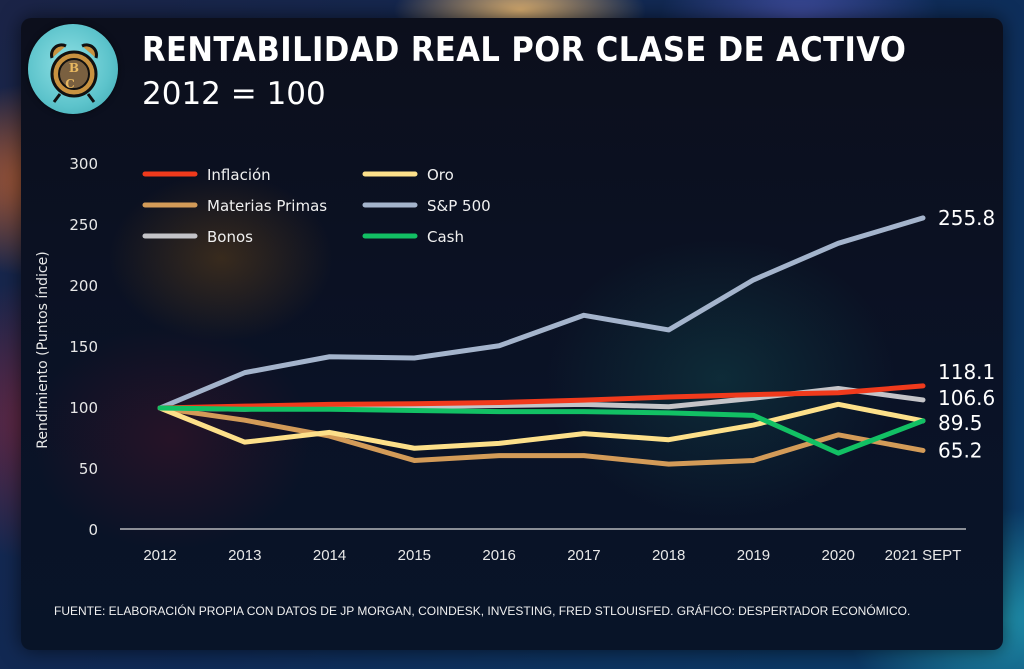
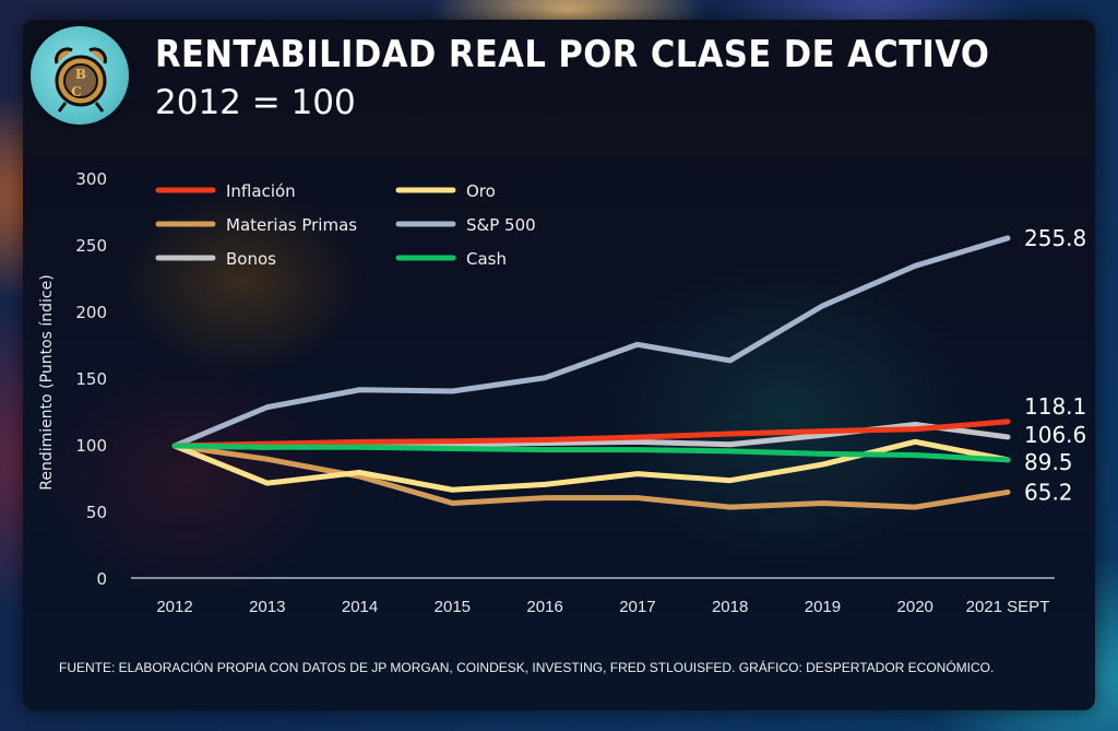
Materias Primas/2020: 78 -> 54
Cash/2020: 63 -> 93
